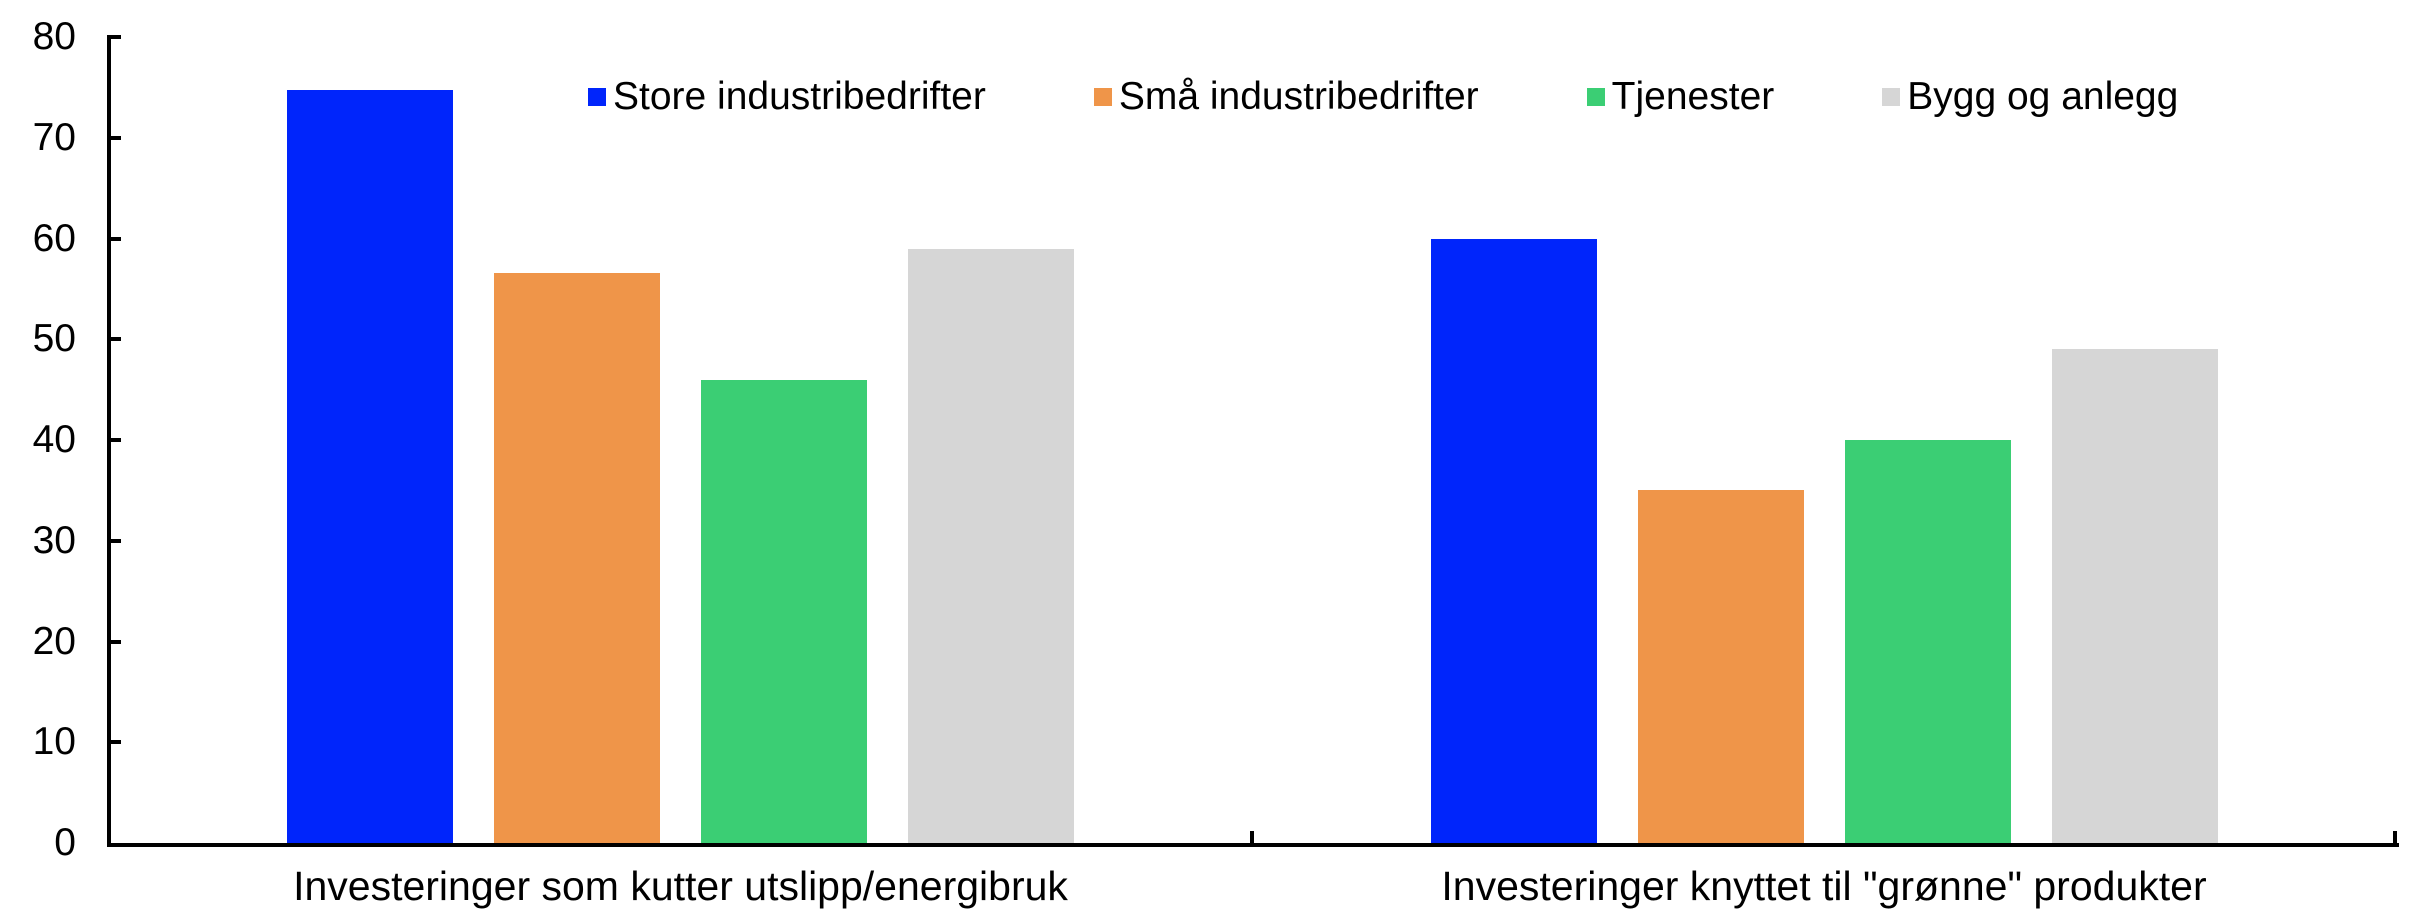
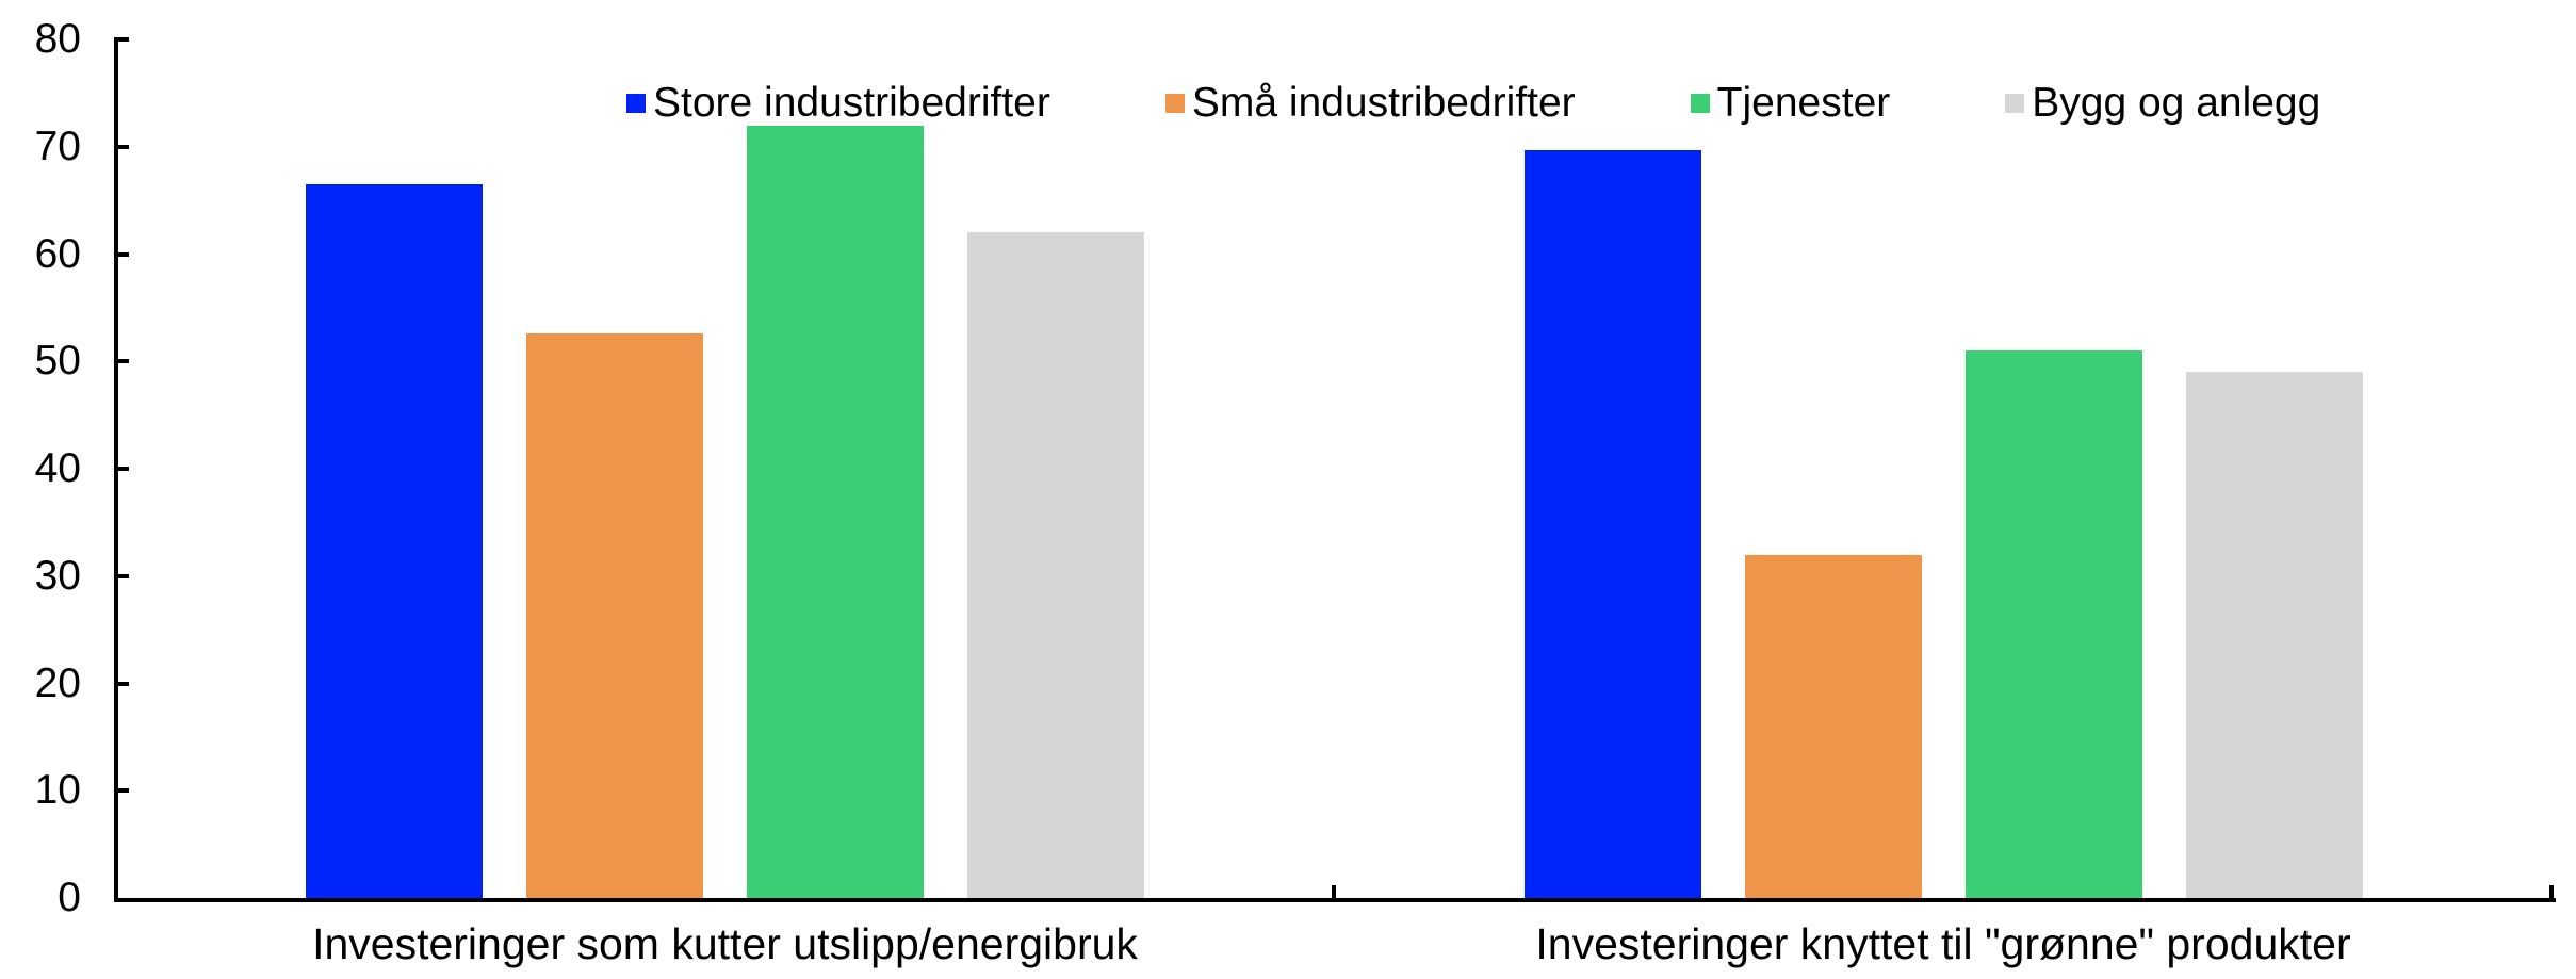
Store industribedrifter/Investeringer som kutter utslipp/energibruk: 74.7 -> 66.5
Små industribedrifter/Investeringer som kutter utslipp/energibruk: 56.6 -> 52.6
Tjenester/Investeringer som kutter utslipp/energibruk: 46 -> 72
Bygg og anlegg/Investeringer som kutter utslipp/energibruk: 59 -> 62
Store industribedrifter/Investeringer knyttet til "grønne" produkter: 60.0 -> 69.7
Små industribedrifter/Investeringer knyttet til "grønne" produkter: 35.0 -> 32.0
Tjenester/Investeringer knyttet til "grønne" produkter: 40 -> 51
